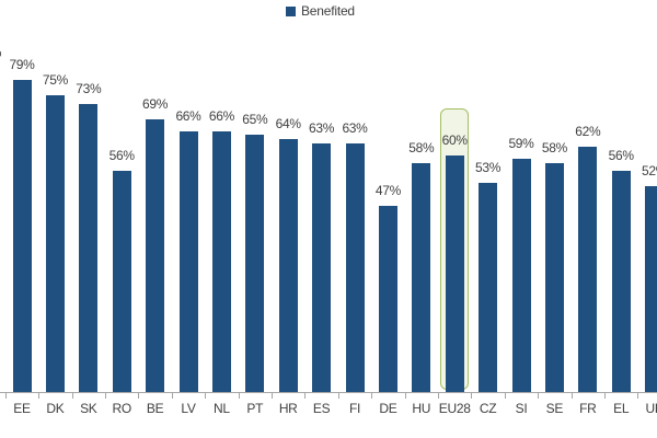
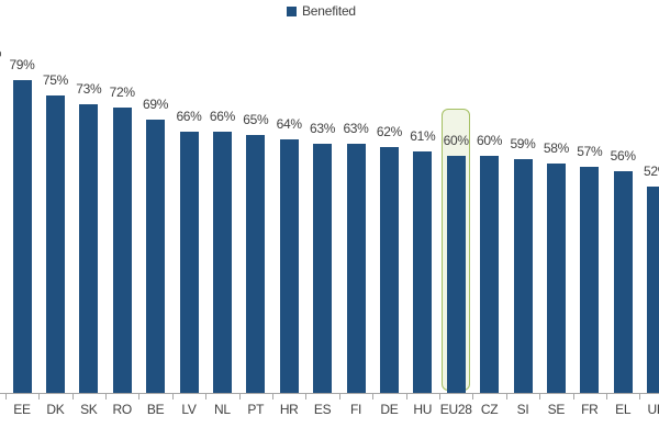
RO: 56% -> 72%
DE: 47% -> 62%
HU: 58% -> 61%
CZ: 53% -> 60%
FR: 62% -> 57%
